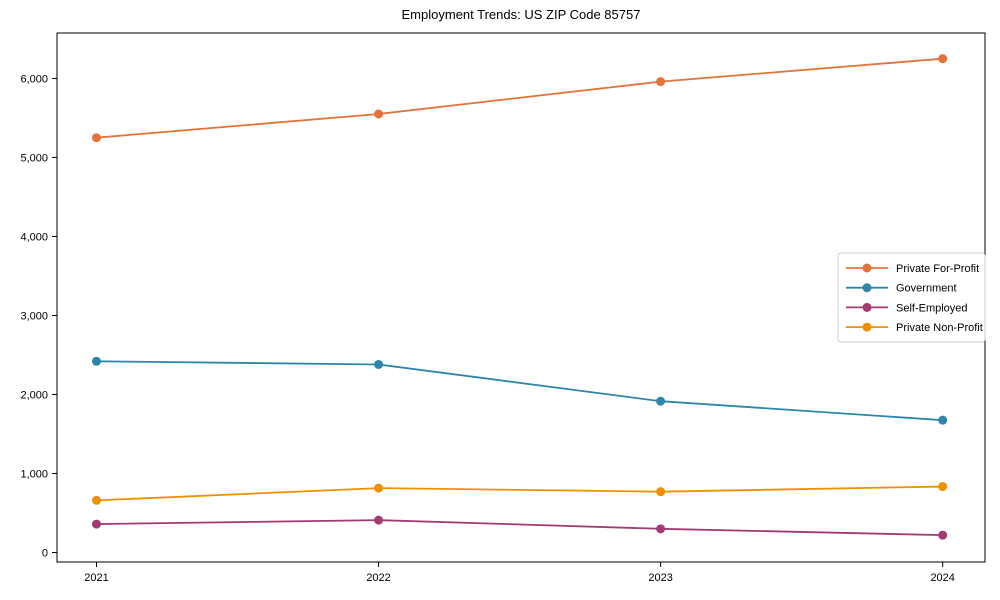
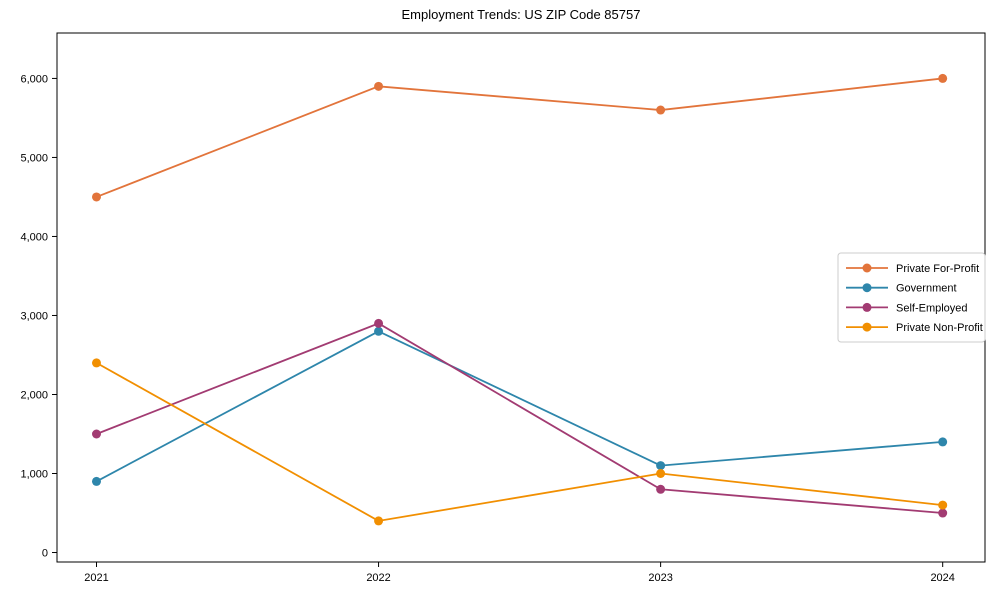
Private For-Profit/2021: 5200 -> 4500
Government/2021: 2400 -> 900
Self-Employed/2021: 400 -> 1500
Private Non-Profit/2021: 700 -> 2400
Private For-Profit/2022: 5600 -> 5900
Government/2022: 2400 -> 2800
Self-Employed/2022: 400 -> 2900
Private Non-Profit/2022: 800 -> 400
Private For-Profit/2023: 6000 -> 5600
Government/2023: 1900 -> 1100
Self-Employed/2023: 300 -> 800
Private Non-Profit/2023: 800 -> 1000
Private For-Profit/2024: 6200 -> 6000
Government/2024: 1700 -> 1400
Self-Employed/2024: 200 -> 500
Private Non-Profit/2024: 800 -> 600
